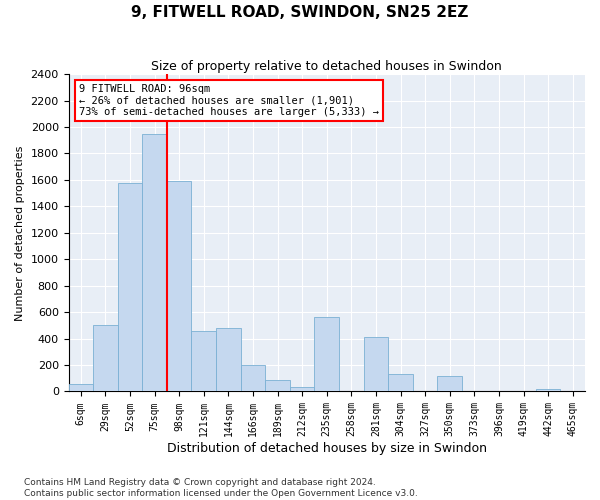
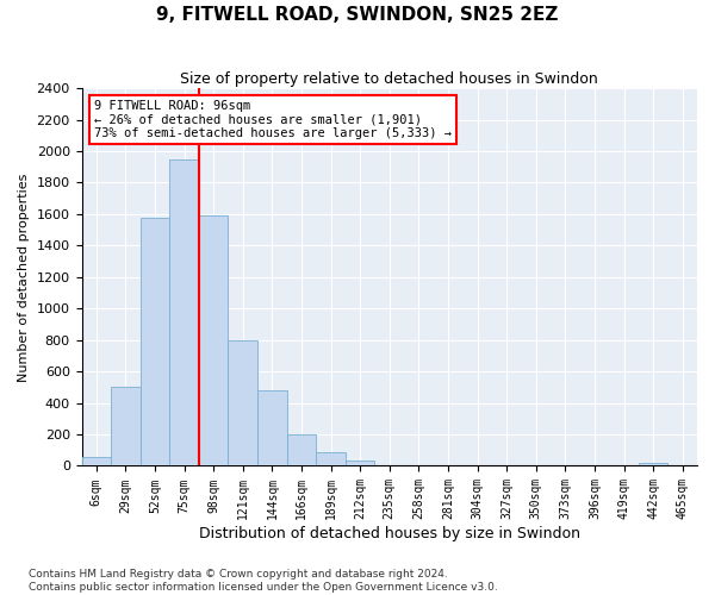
121sqm: 460 -> 800
235sqm: 560 -> 0
281sqm: 410 -> 0
304sqm: 130 -> 0
350sqm: 120 -> 0
